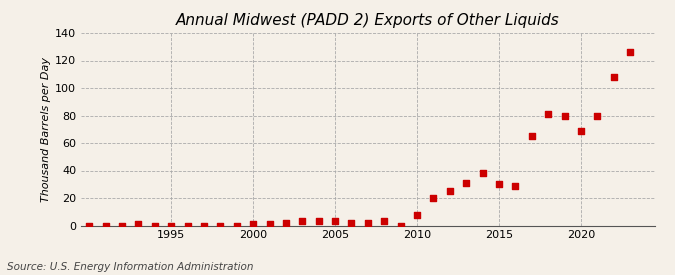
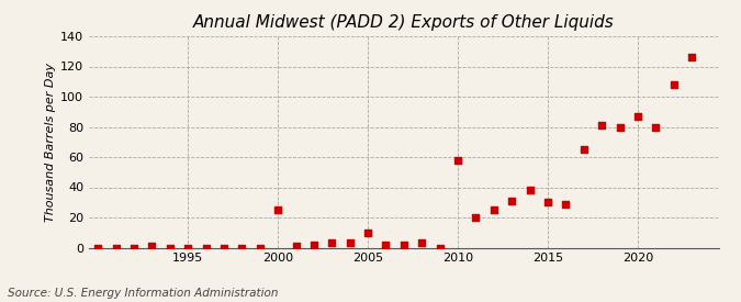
2000: 1 -> 25
2005: 3 -> 10
2010: 8 -> 58
2020: 69 -> 87
